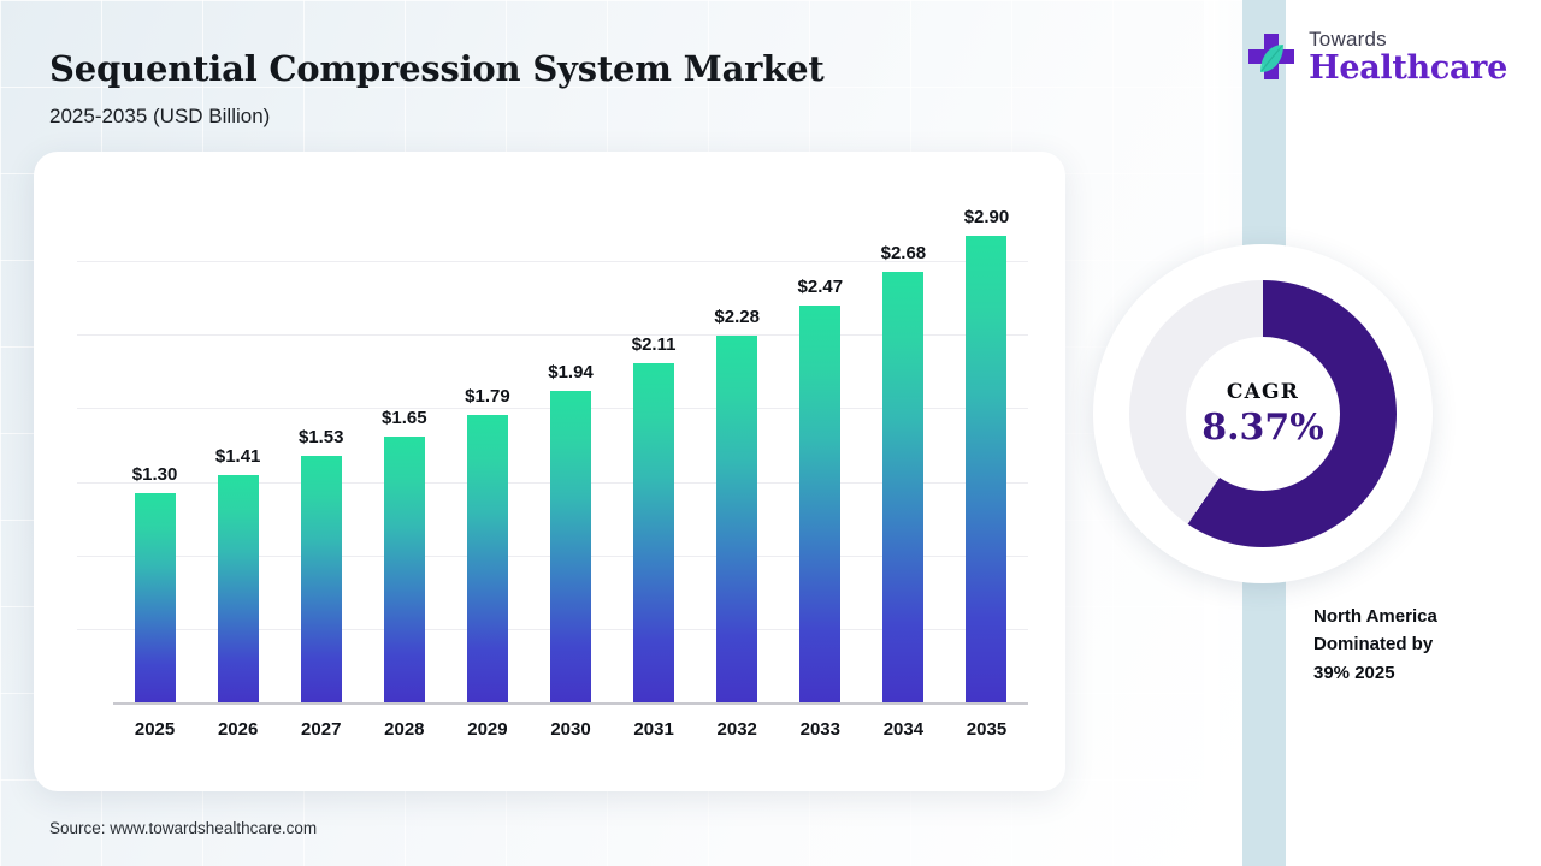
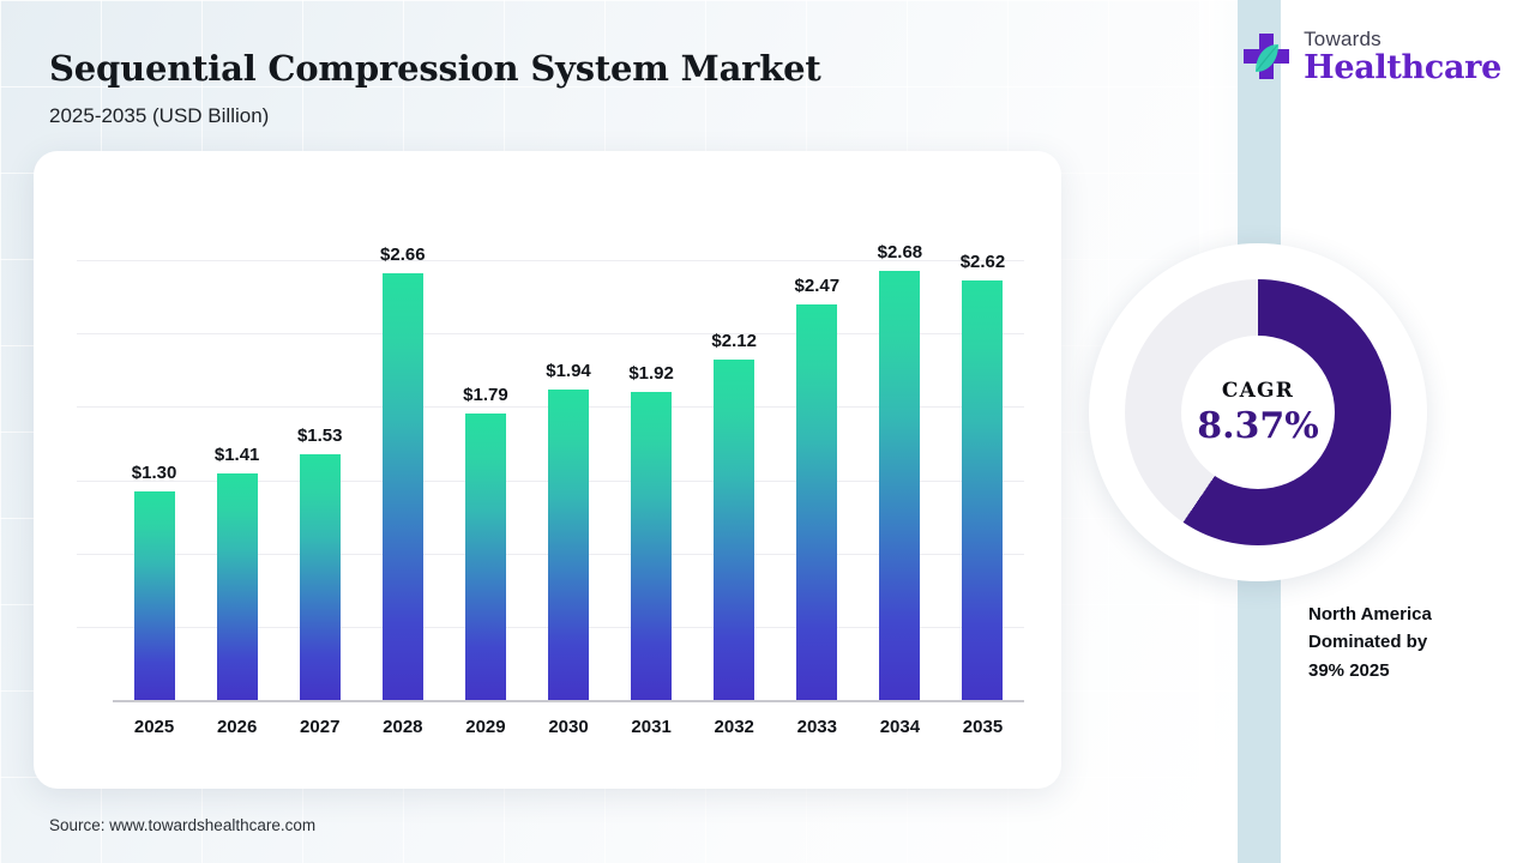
2028: $1.65 -> $2.66
2031: $2.11 -> $1.92
2032: $2.28 -> $2.12
2035: $2.90 -> $2.62
